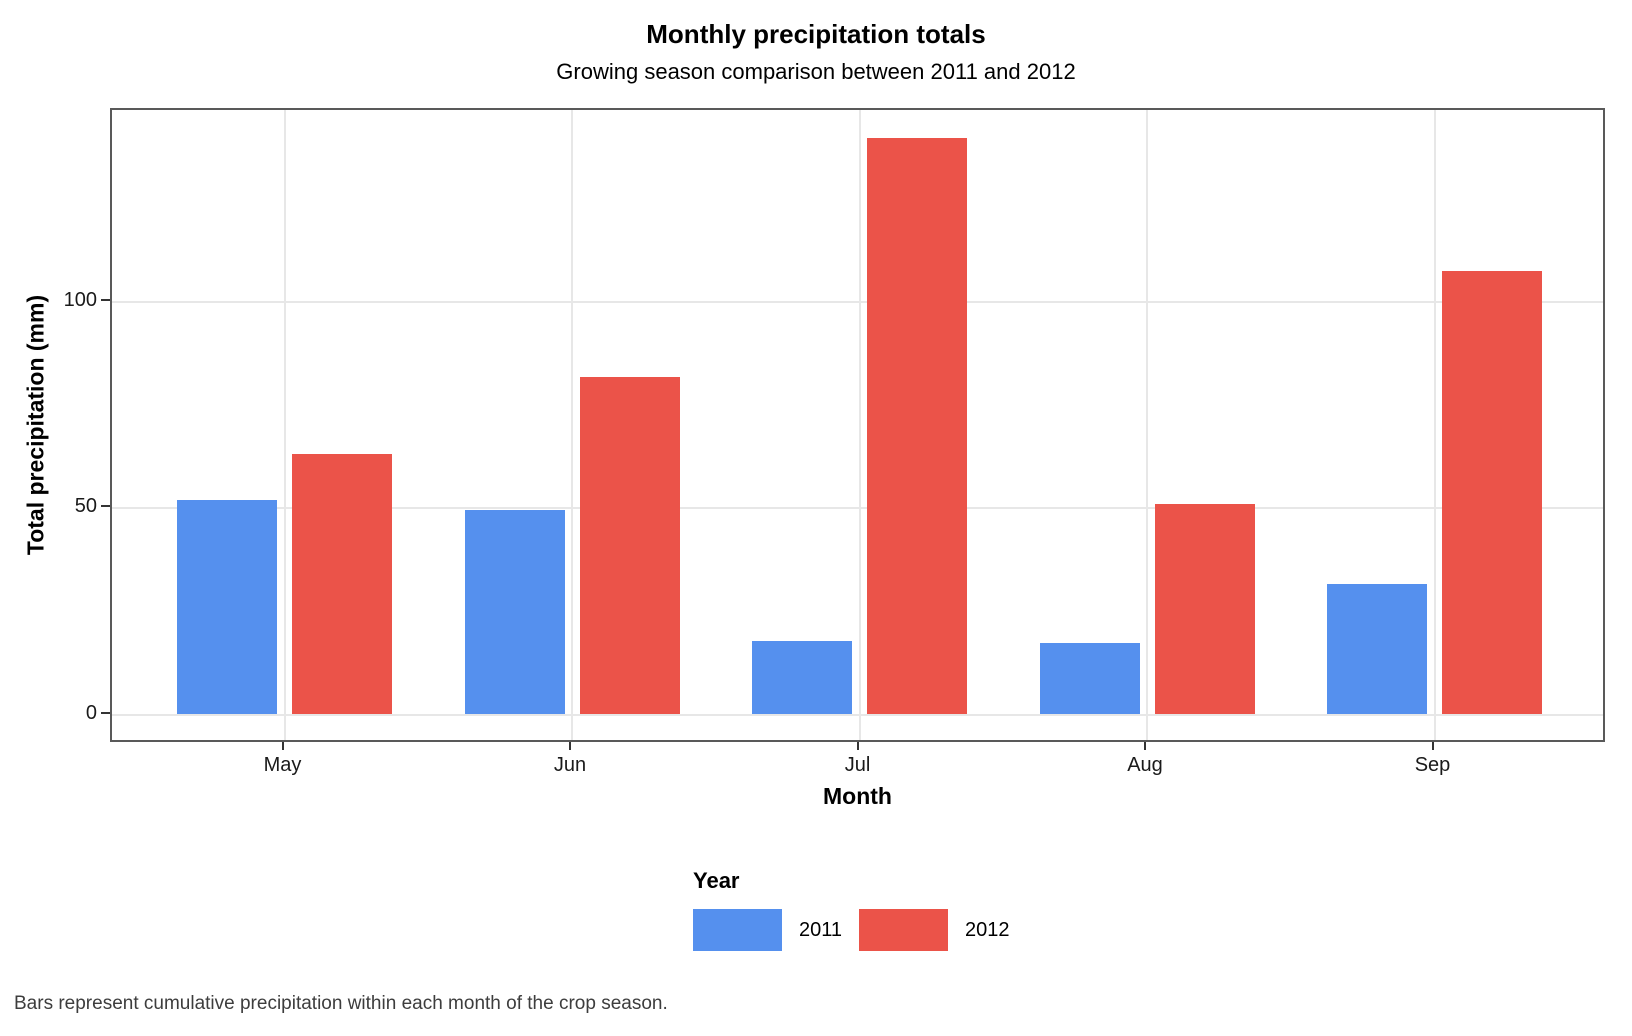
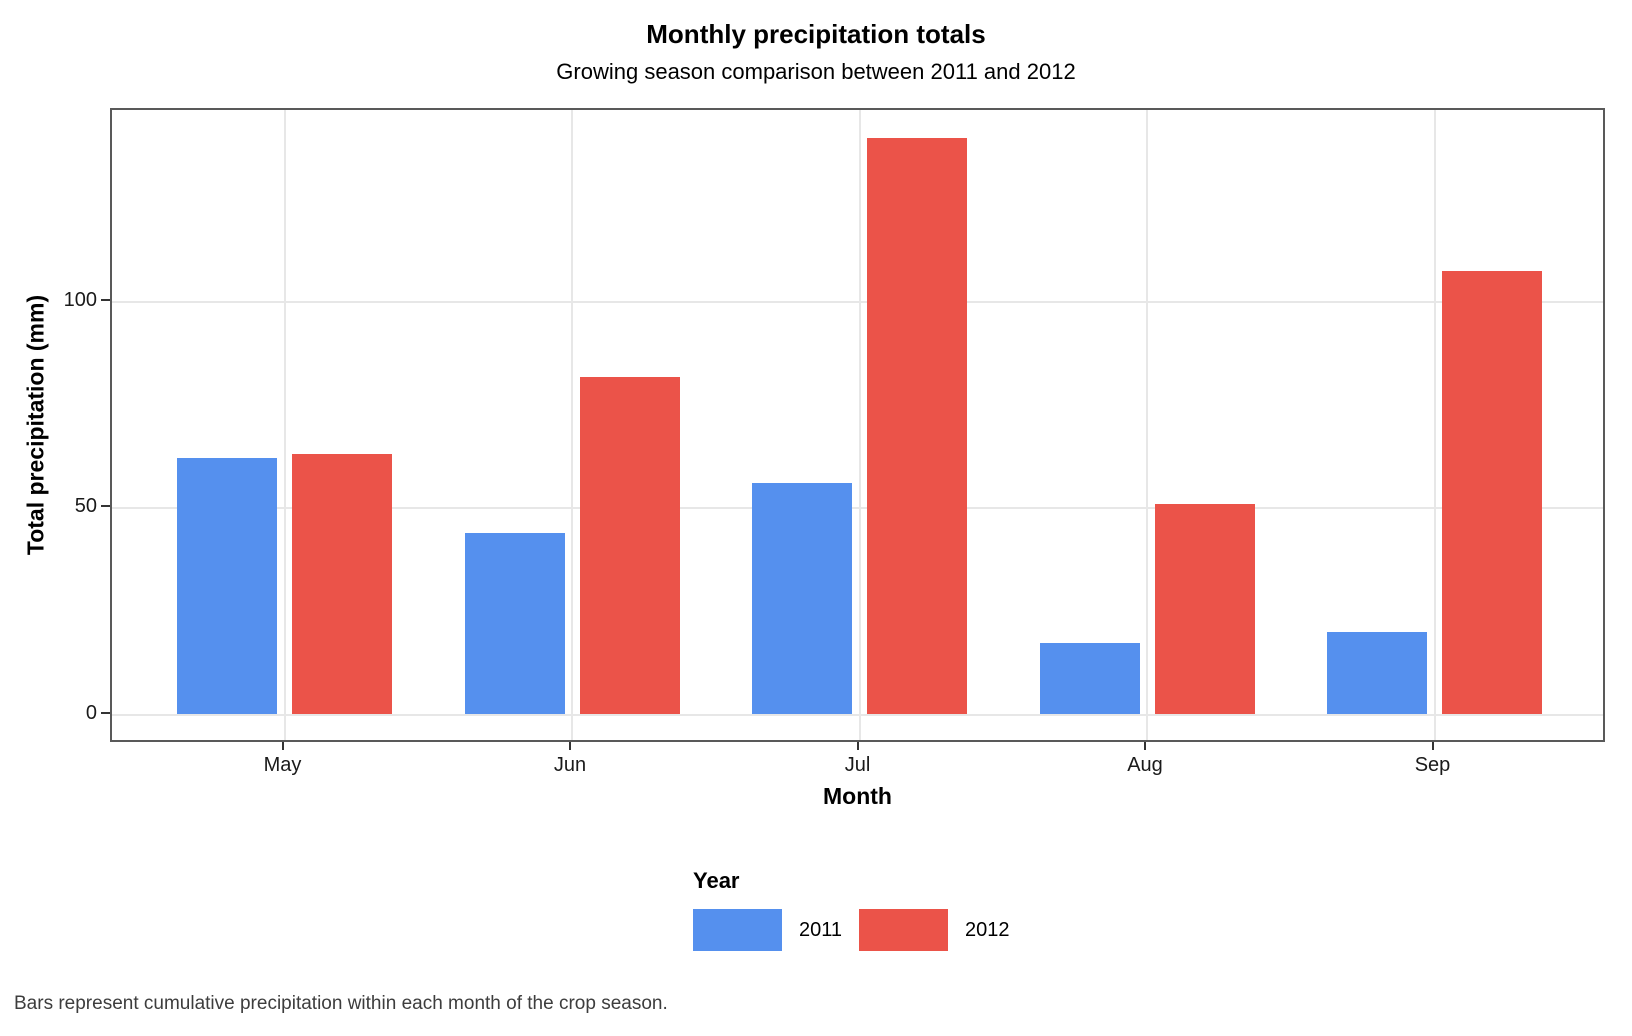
2011/May: 52 -> 62
2011/Jun: 50 -> 44
2011/Jul: 18 -> 56
2011/Sep: 32 -> 20
